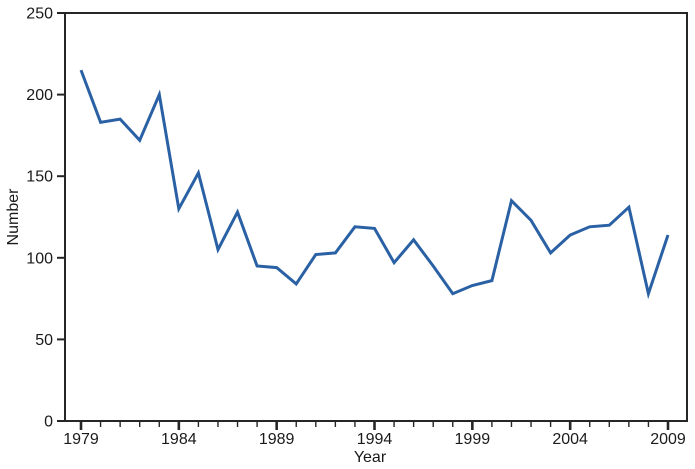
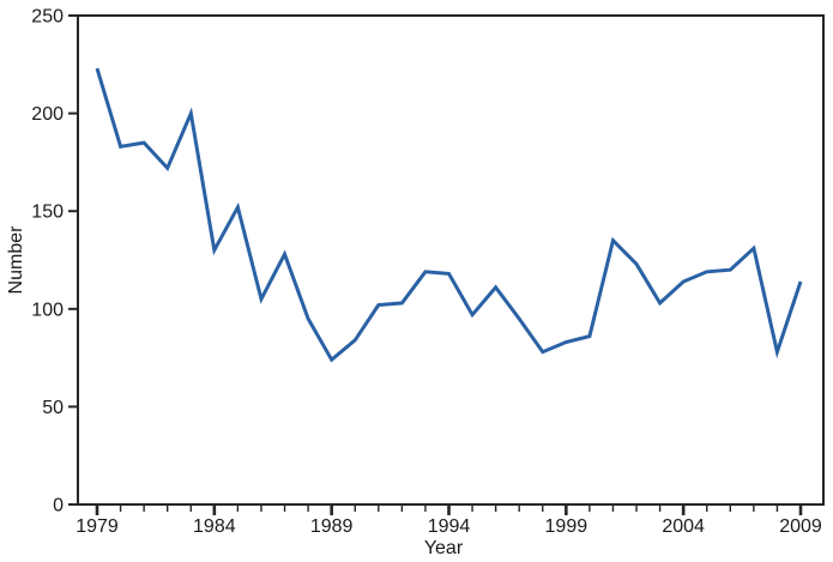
1979: 215 -> 223
1989: 94 -> 74
